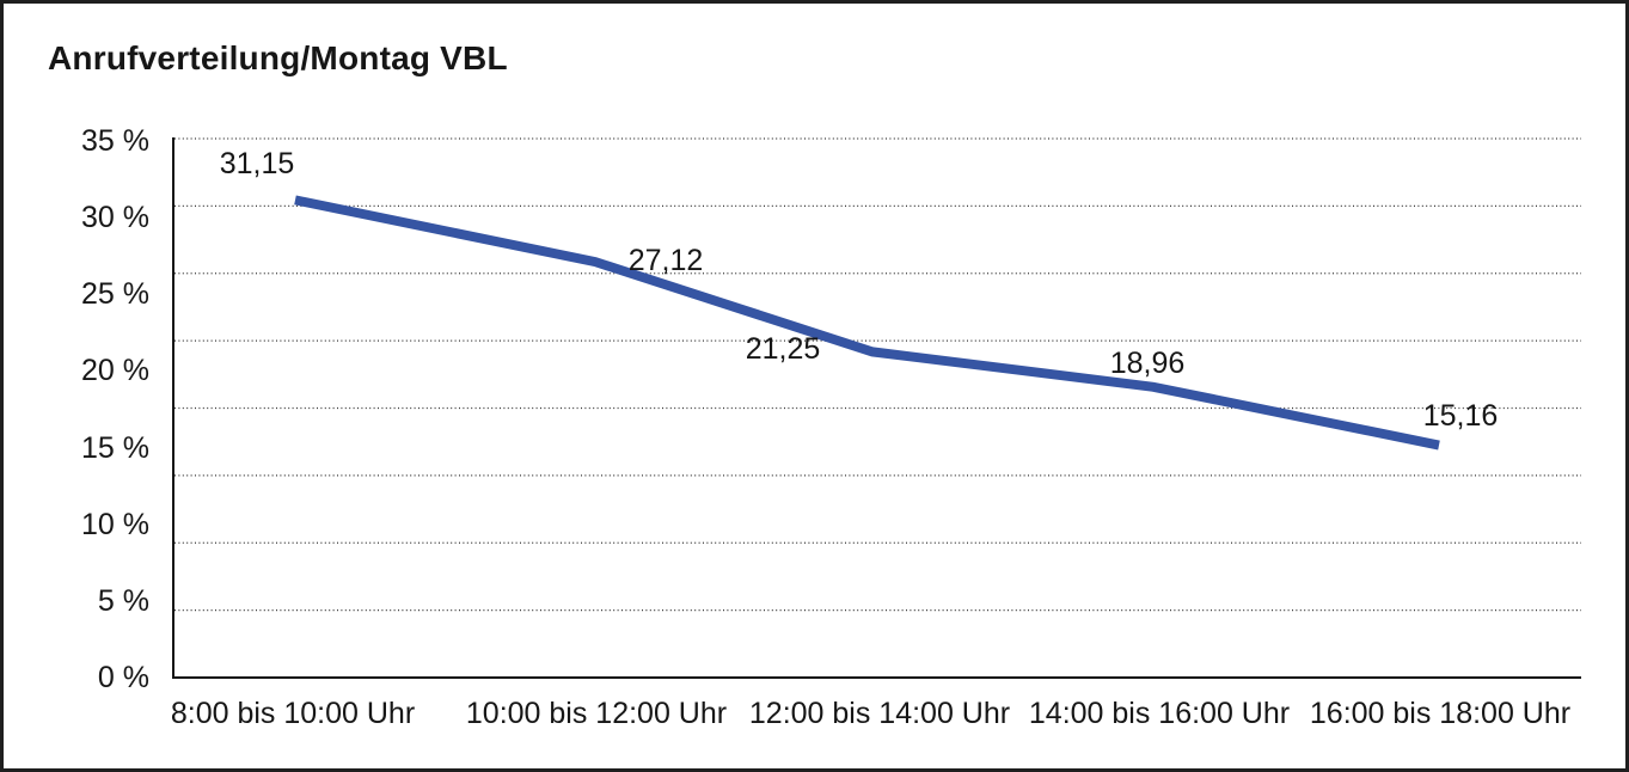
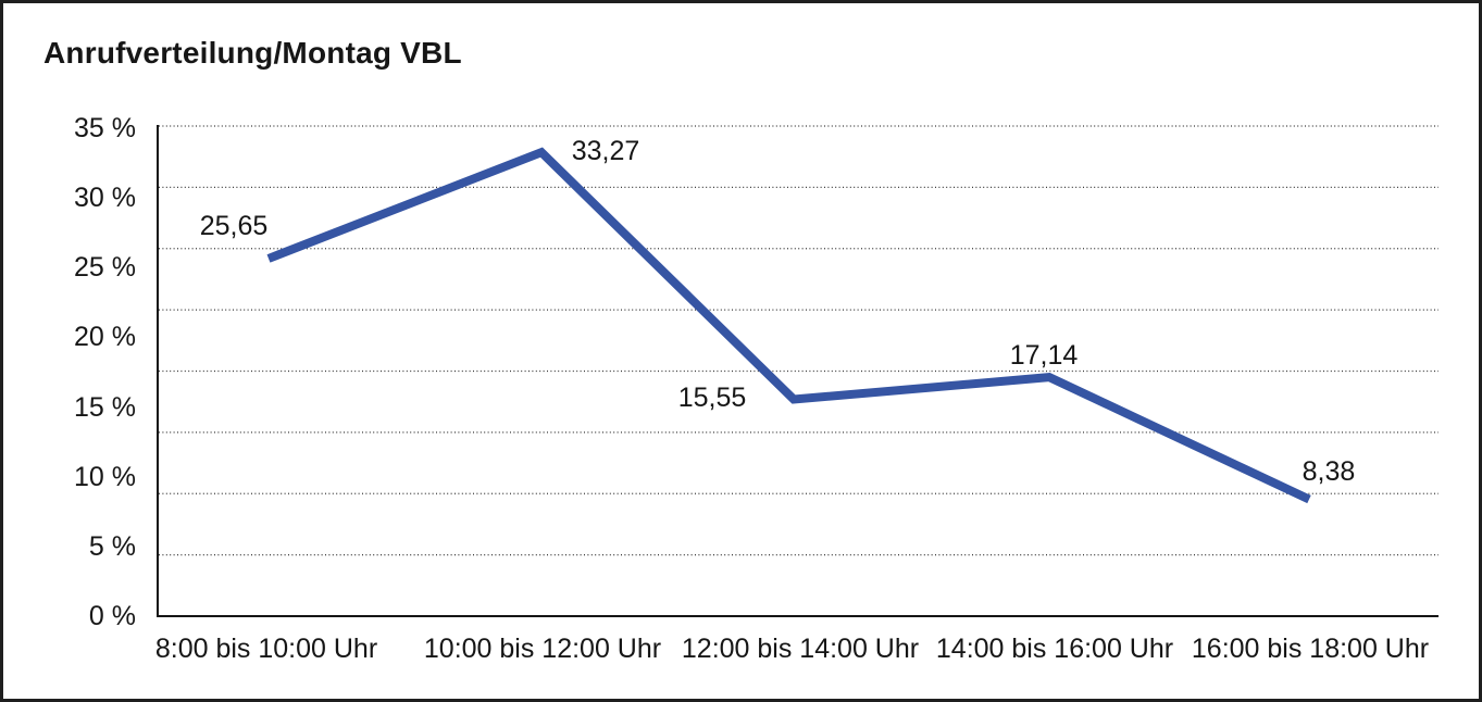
8:00 bis 10:00 Uhr: 31,15 -> 25,65
10:00 bis 12:00 Uhr: 27,12 -> 33,27
12:00 bis 14:00 Uhr: 21,25 -> 15,55
14:00 bis 16:00 Uhr: 18,96 -> 17,14
16:00 bis 18:00 Uhr: 15,16 -> 8,38
